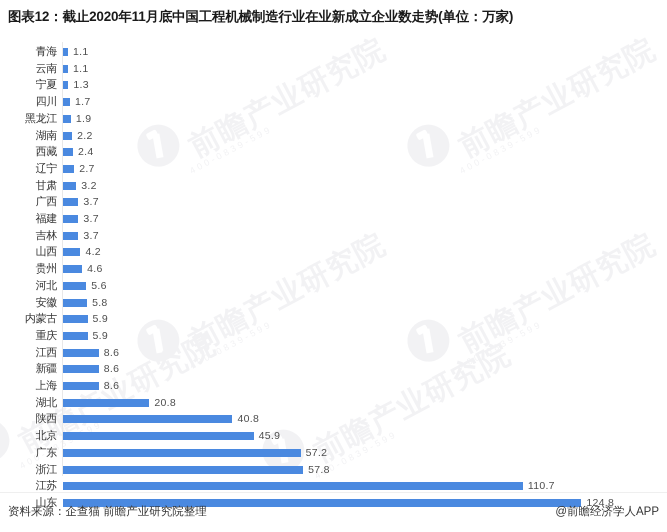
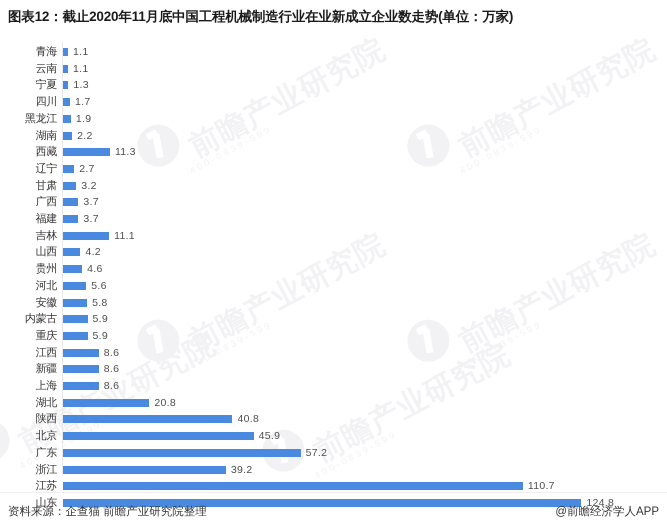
西藏: 2.4 -> 11.3
吉林: 3.7 -> 11.1
浙江: 57.8 -> 39.2
